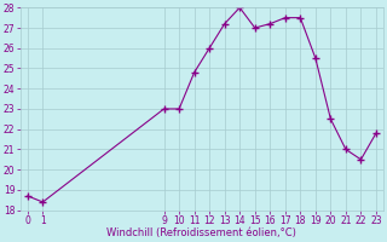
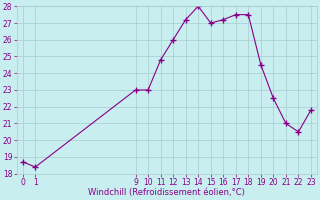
19: 25.5 -> 24.5
